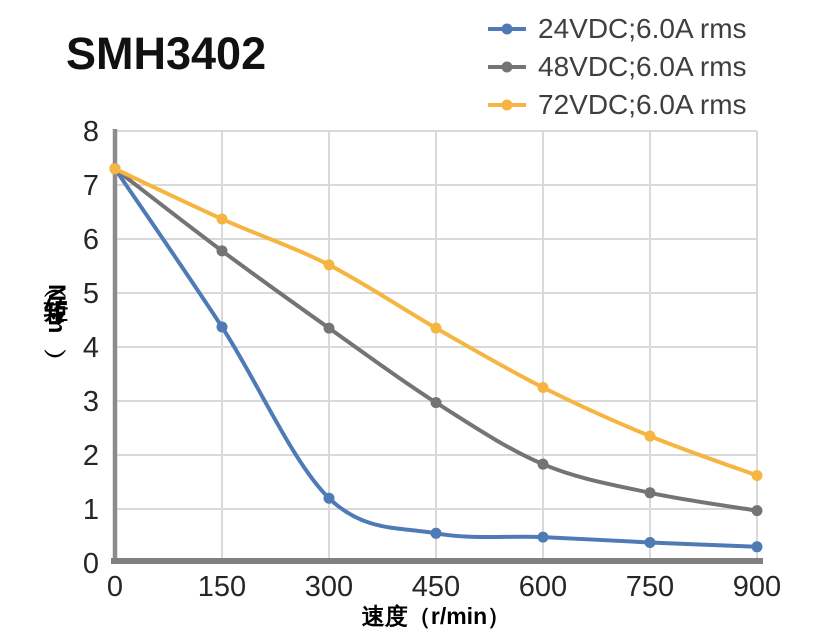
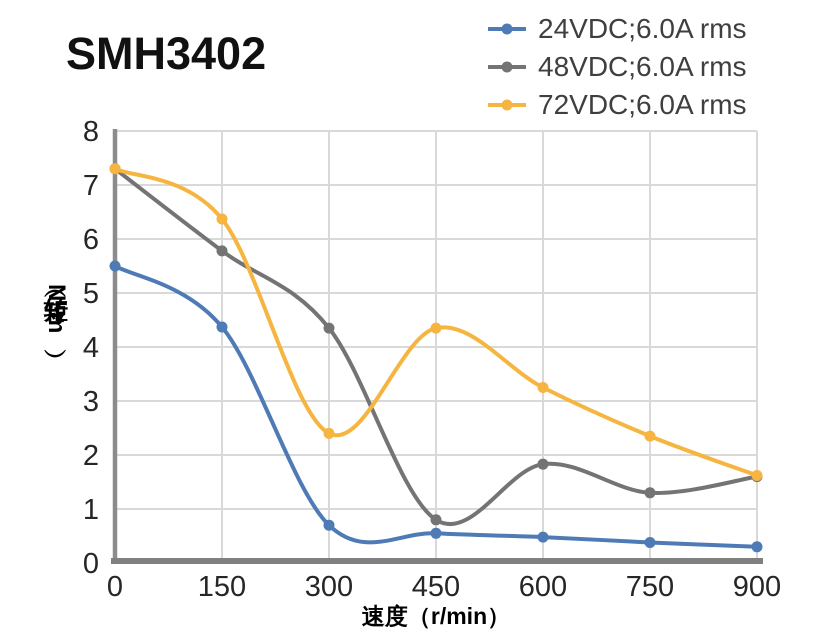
24VDC;6.0A rms/0: 7.3 -> 5.5
24VDC;6.0A rms/300: 1.2 -> 0.7
72VDC;6.0A rms/300: 5.5 -> 2.4
48VDC;6.0A rms/450: 3.0 -> 0.8
48VDC;6.0A rms/900: 1.0 -> 1.6
